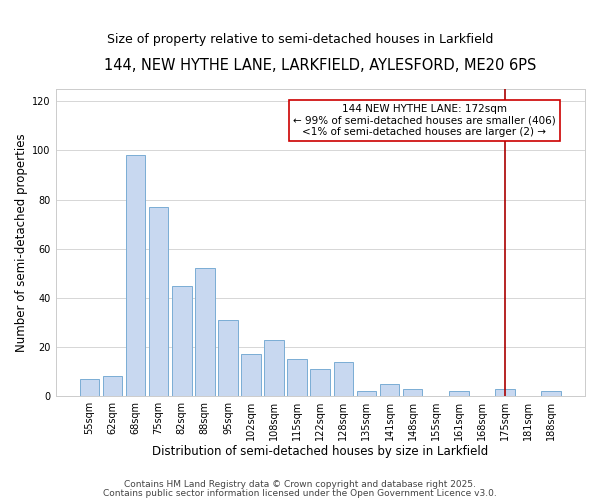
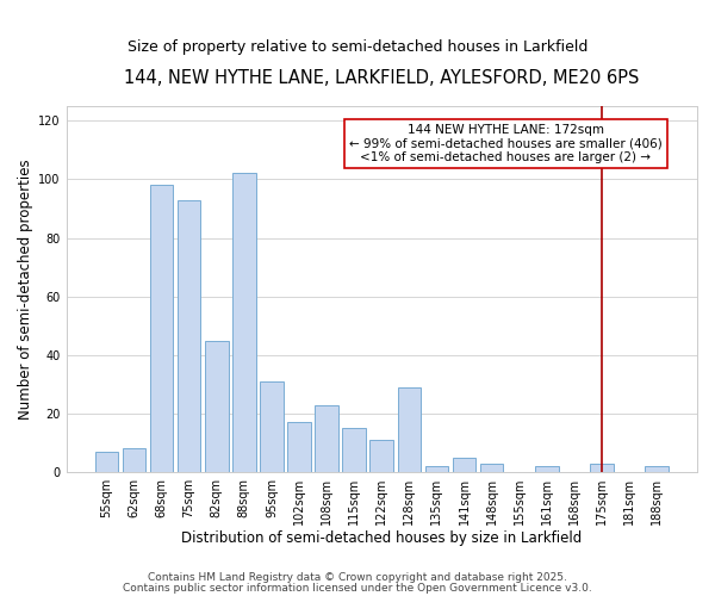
75sqm: 77 -> 93
88sqm: 52 -> 102
128sqm: 14 -> 29
